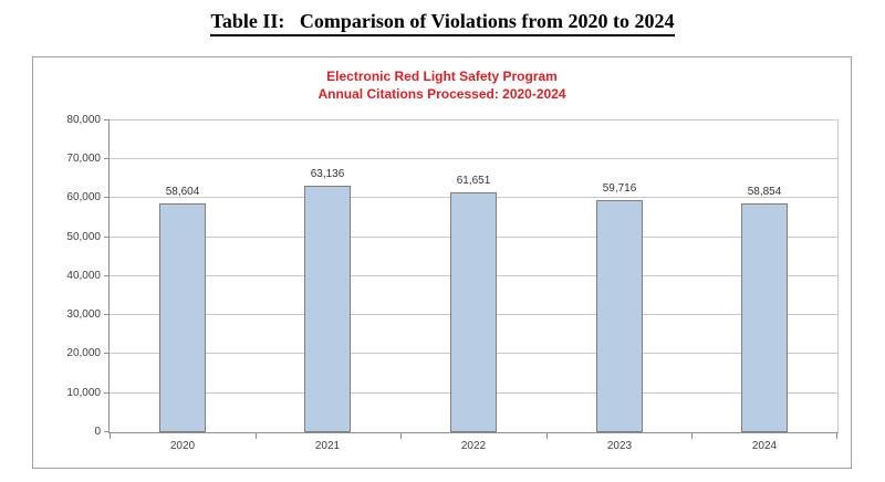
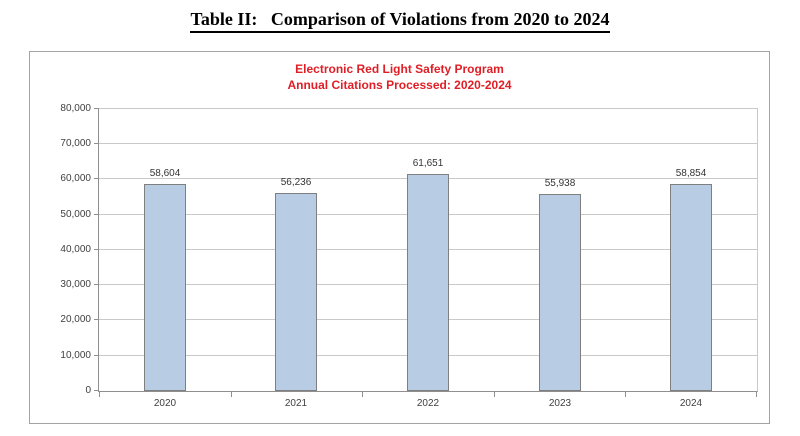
2021: 63,136 -> 56,236
2023: 59,716 -> 55,938
